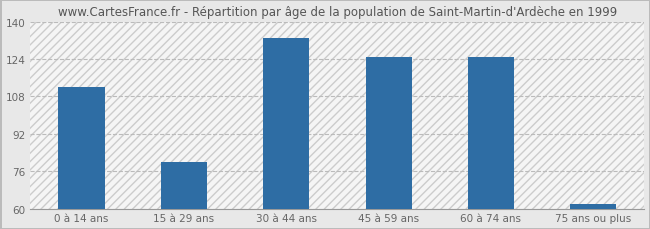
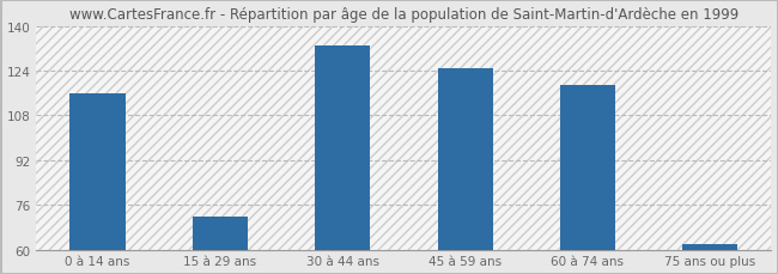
0 à 14 ans: 112 -> 116
15 à 29 ans: 80 -> 72
60 à 74 ans: 125 -> 119
